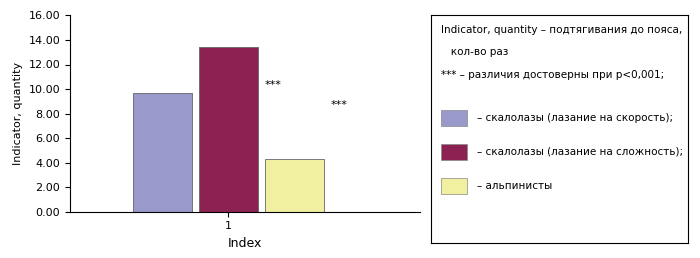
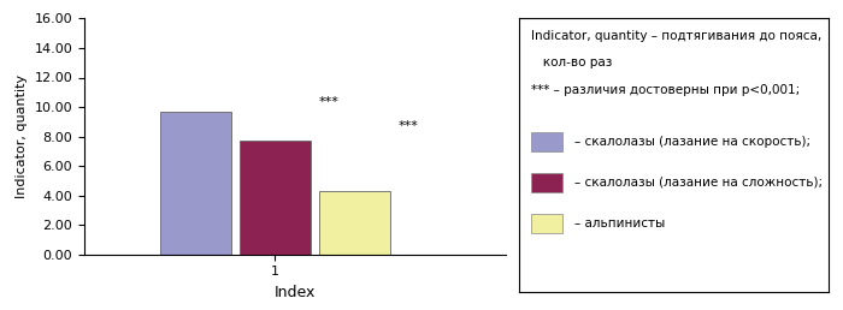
1: 13.4 -> 7.7
